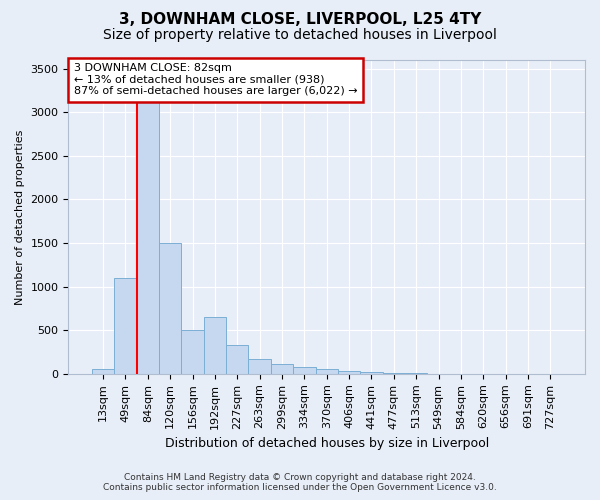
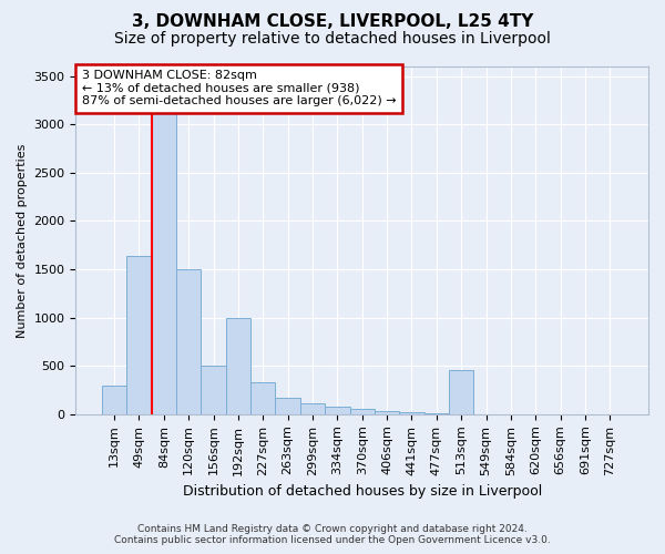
13sqm: 50 -> 300
49sqm: 1100 -> 1640
192sqm: 650 -> 1000
513sqm: 0 -> 460
